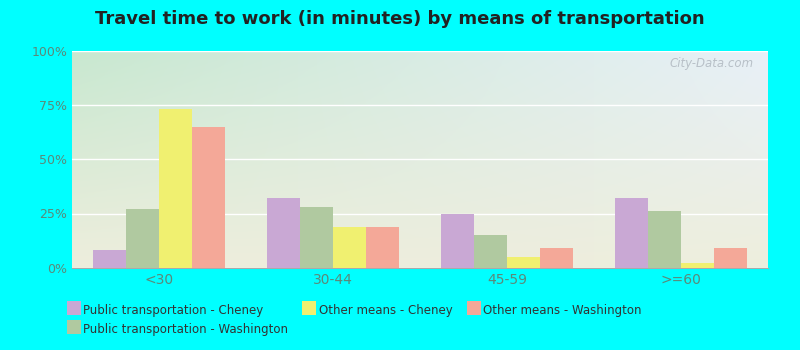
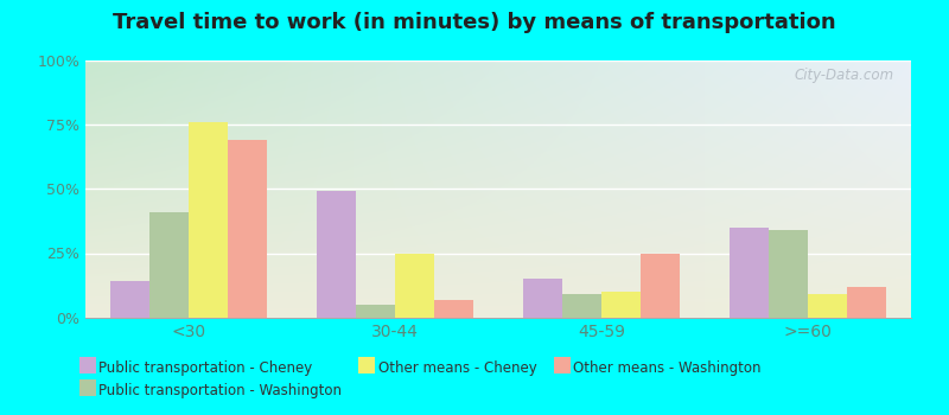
Public transportation - Cheney/<30: 8% -> 14%
Public transportation - Washington/<30: 27% -> 41%
Other means - Cheney/<30: 73% -> 76%
Other means - Washington/<30: 65% -> 69%
Public transportation - Cheney/30-44: 32% -> 49%
Public transportation - Washington/30-44: 28% -> 5%
Other means - Cheney/30-44: 19% -> 25%
Other means - Washington/30-44: 19% -> 7%
Public transportation - Cheney/45-59: 25% -> 15%
Public transportation - Washington/45-59: 15% -> 9%
Other means - Cheney/45-59: 5% -> 10%
Other means - Washington/45-59: 9% -> 25%
Public transportation - Cheney/>=60: 32% -> 35%
Public transportation - Washington/>=60: 26% -> 34%
Other means - Cheney/>=60: 2% -> 9%
Other means - Washington/>=60: 9% -> 12%
